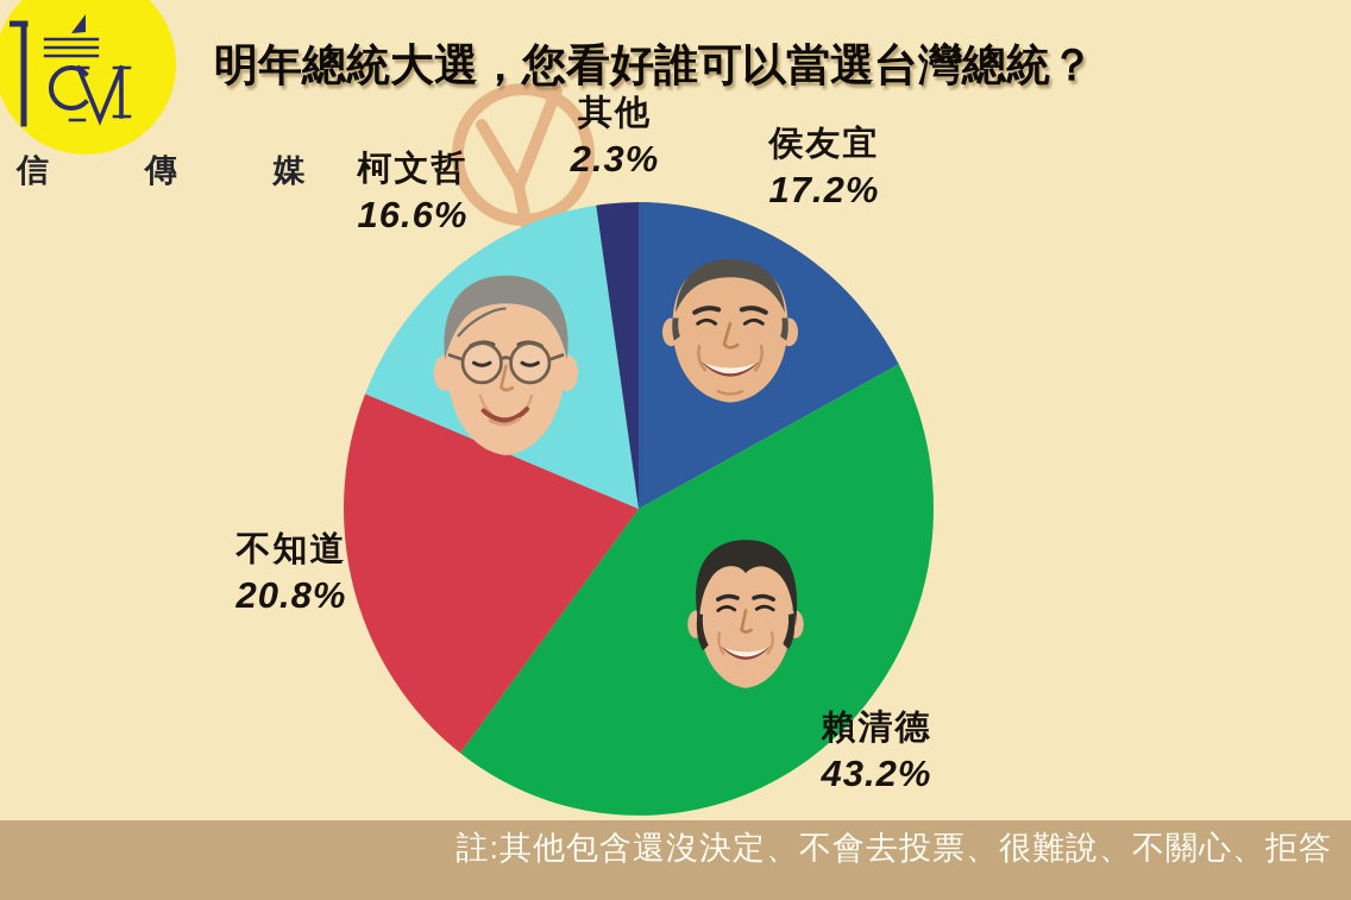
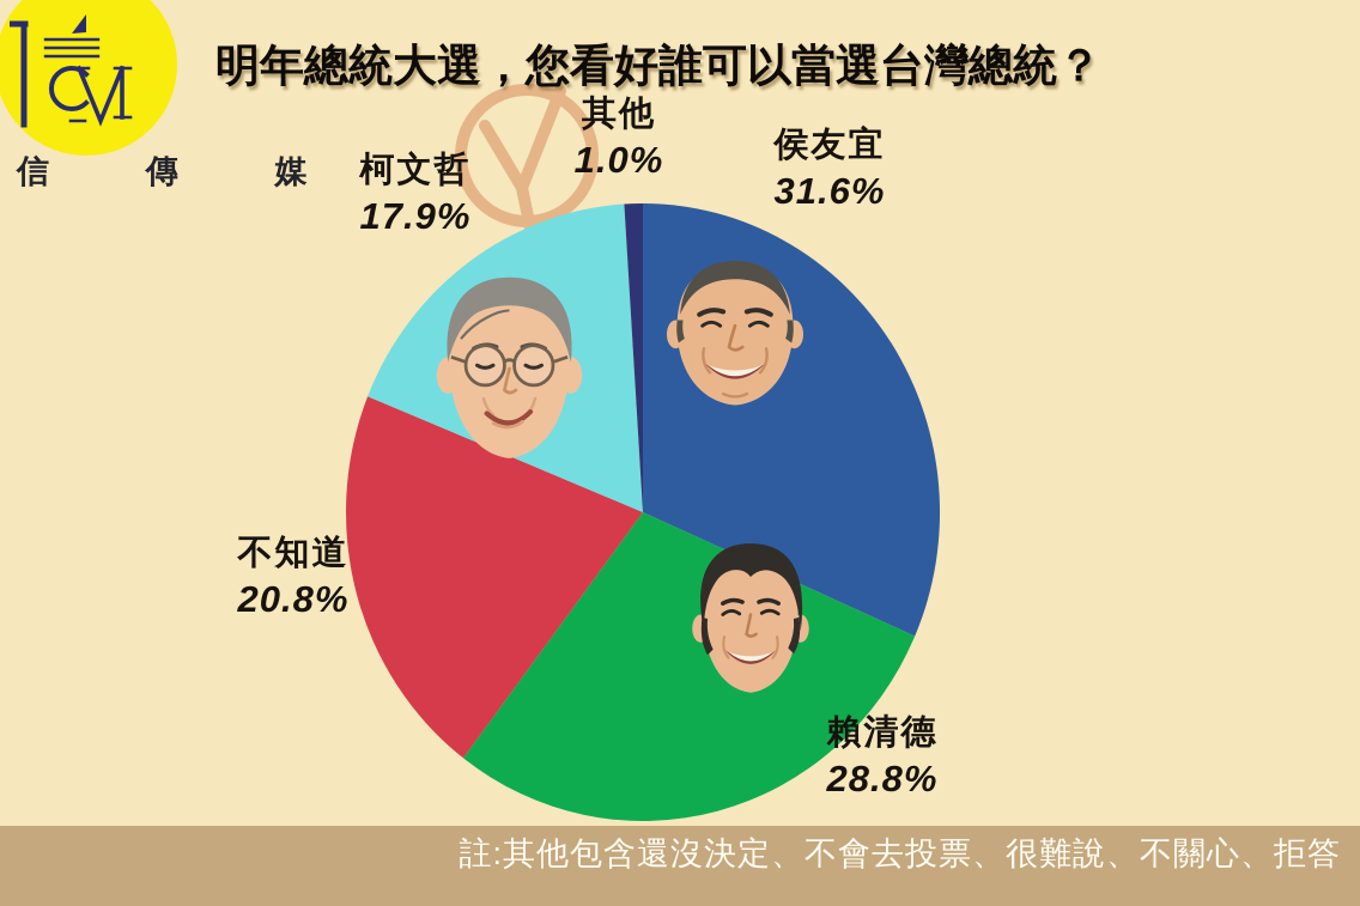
侯友宜: 17.2% -> 31.6%
賴清德: 43.2% -> 28.8%
柯文哲: 16.6% -> 17.9%
其他: 2.3% -> 1.0%
